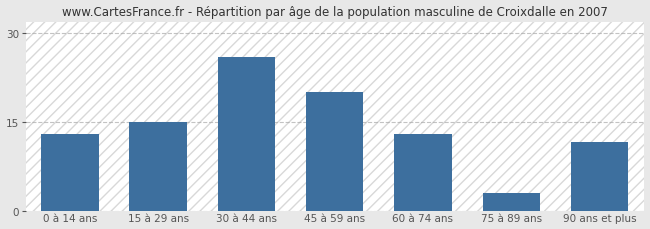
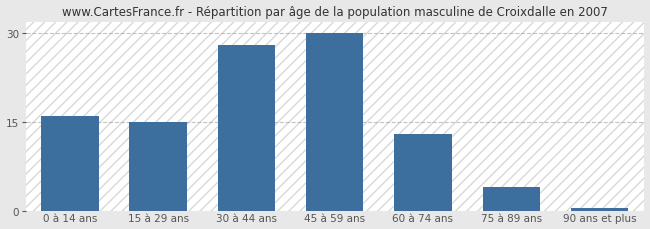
0 à 14 ans: 13.0 -> 16.0
30 à 44 ans: 26.0 -> 28.0
45 à 59 ans: 20.0 -> 30.0
75 à 89 ans: 3.0 -> 4.0
90 ans et plus: 11.6 -> 0.4
